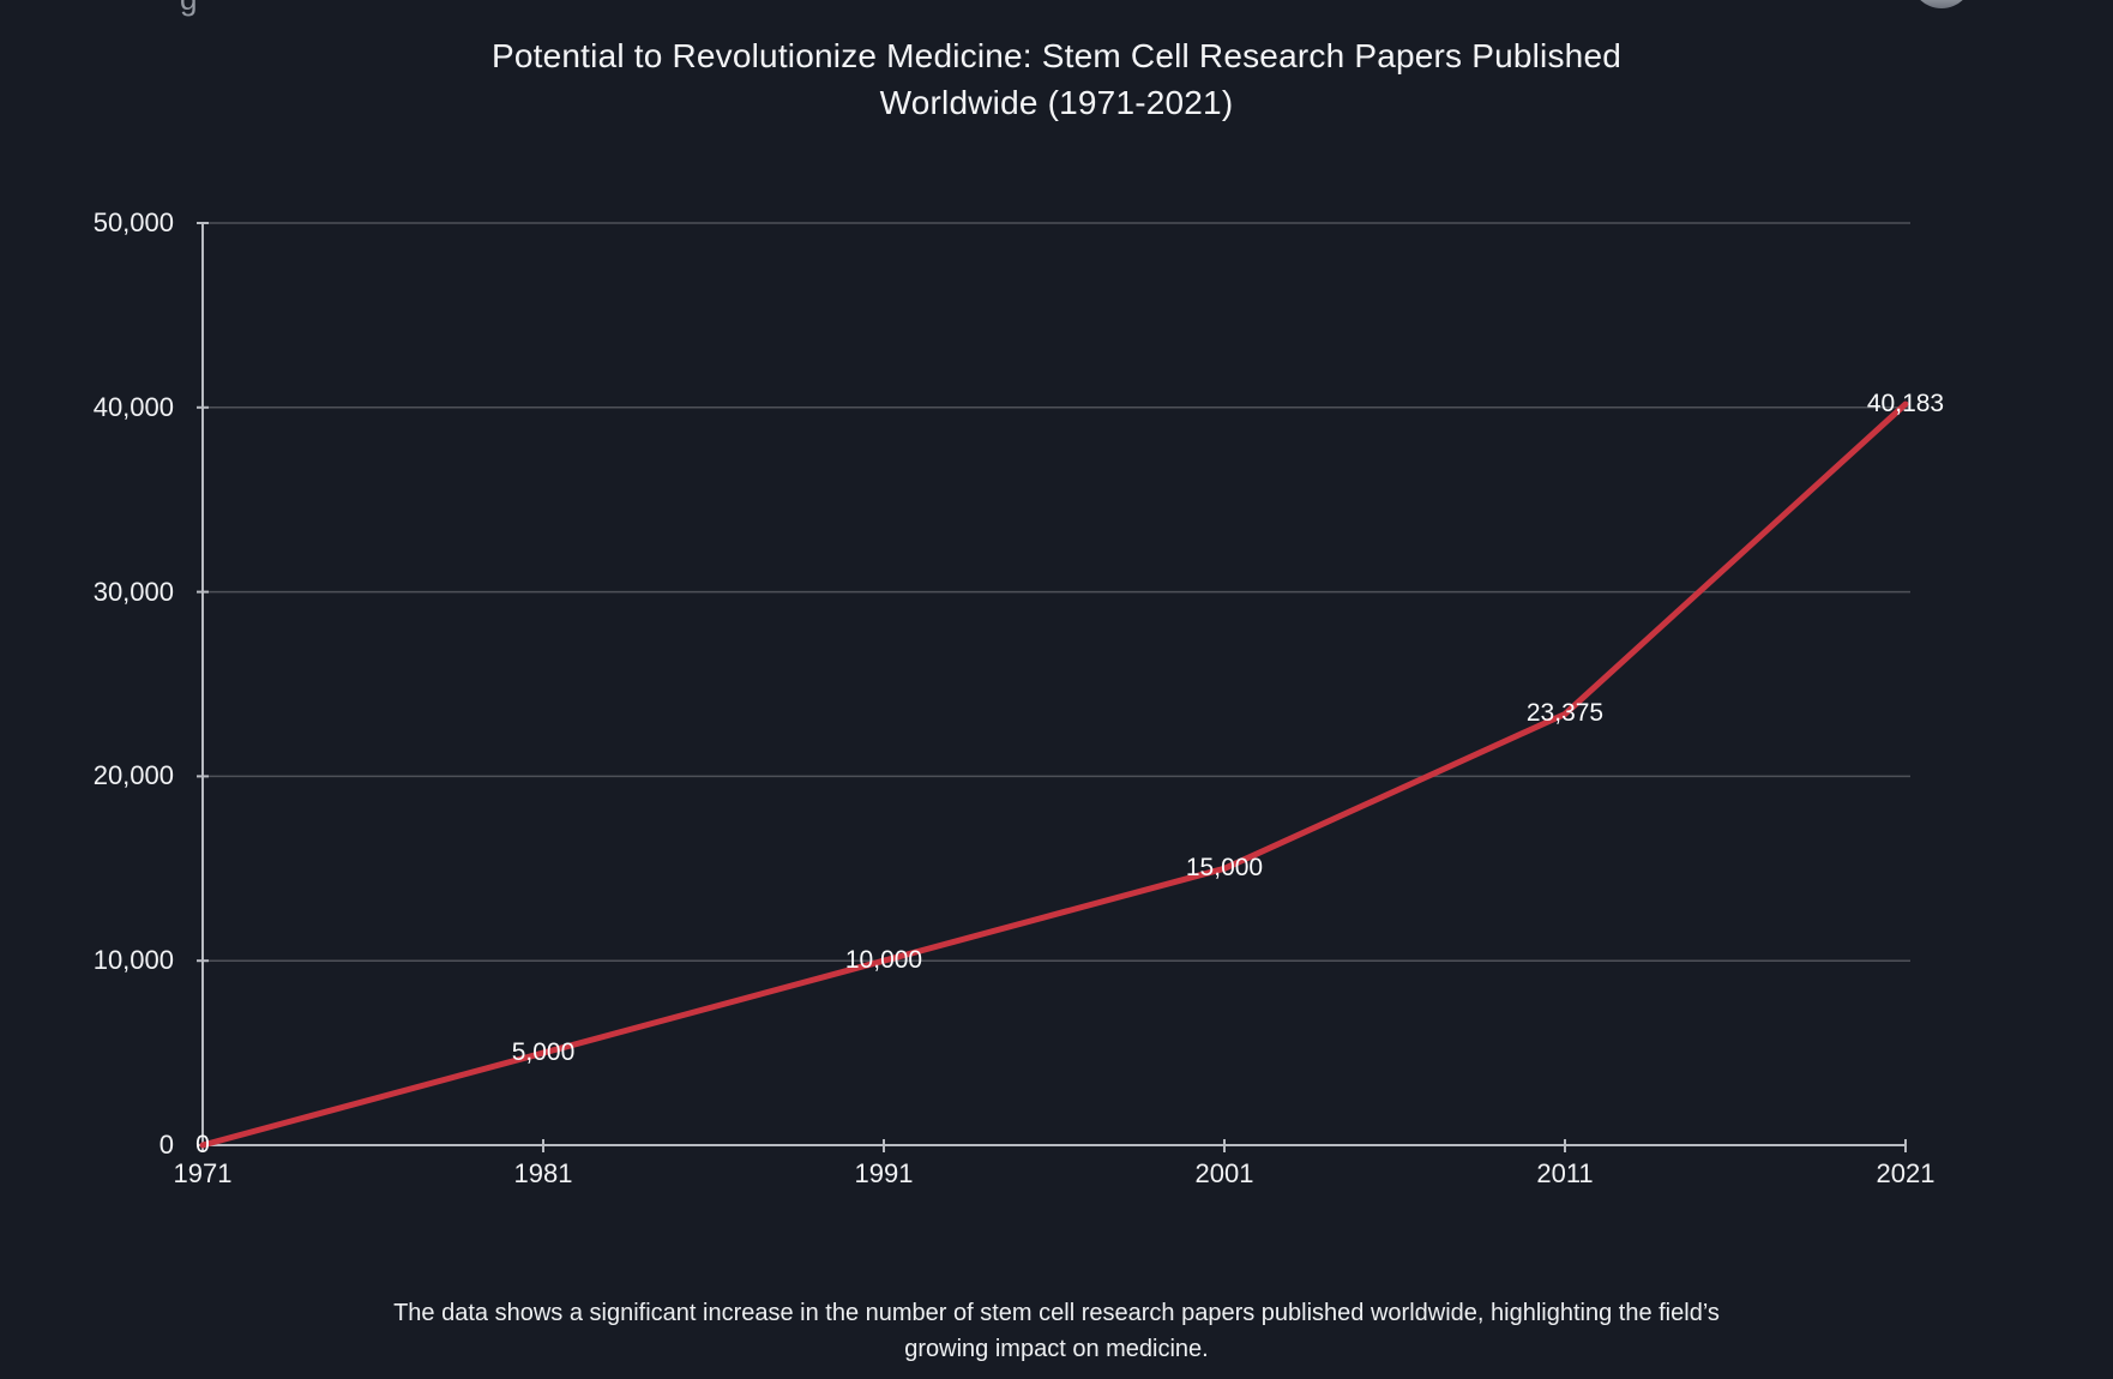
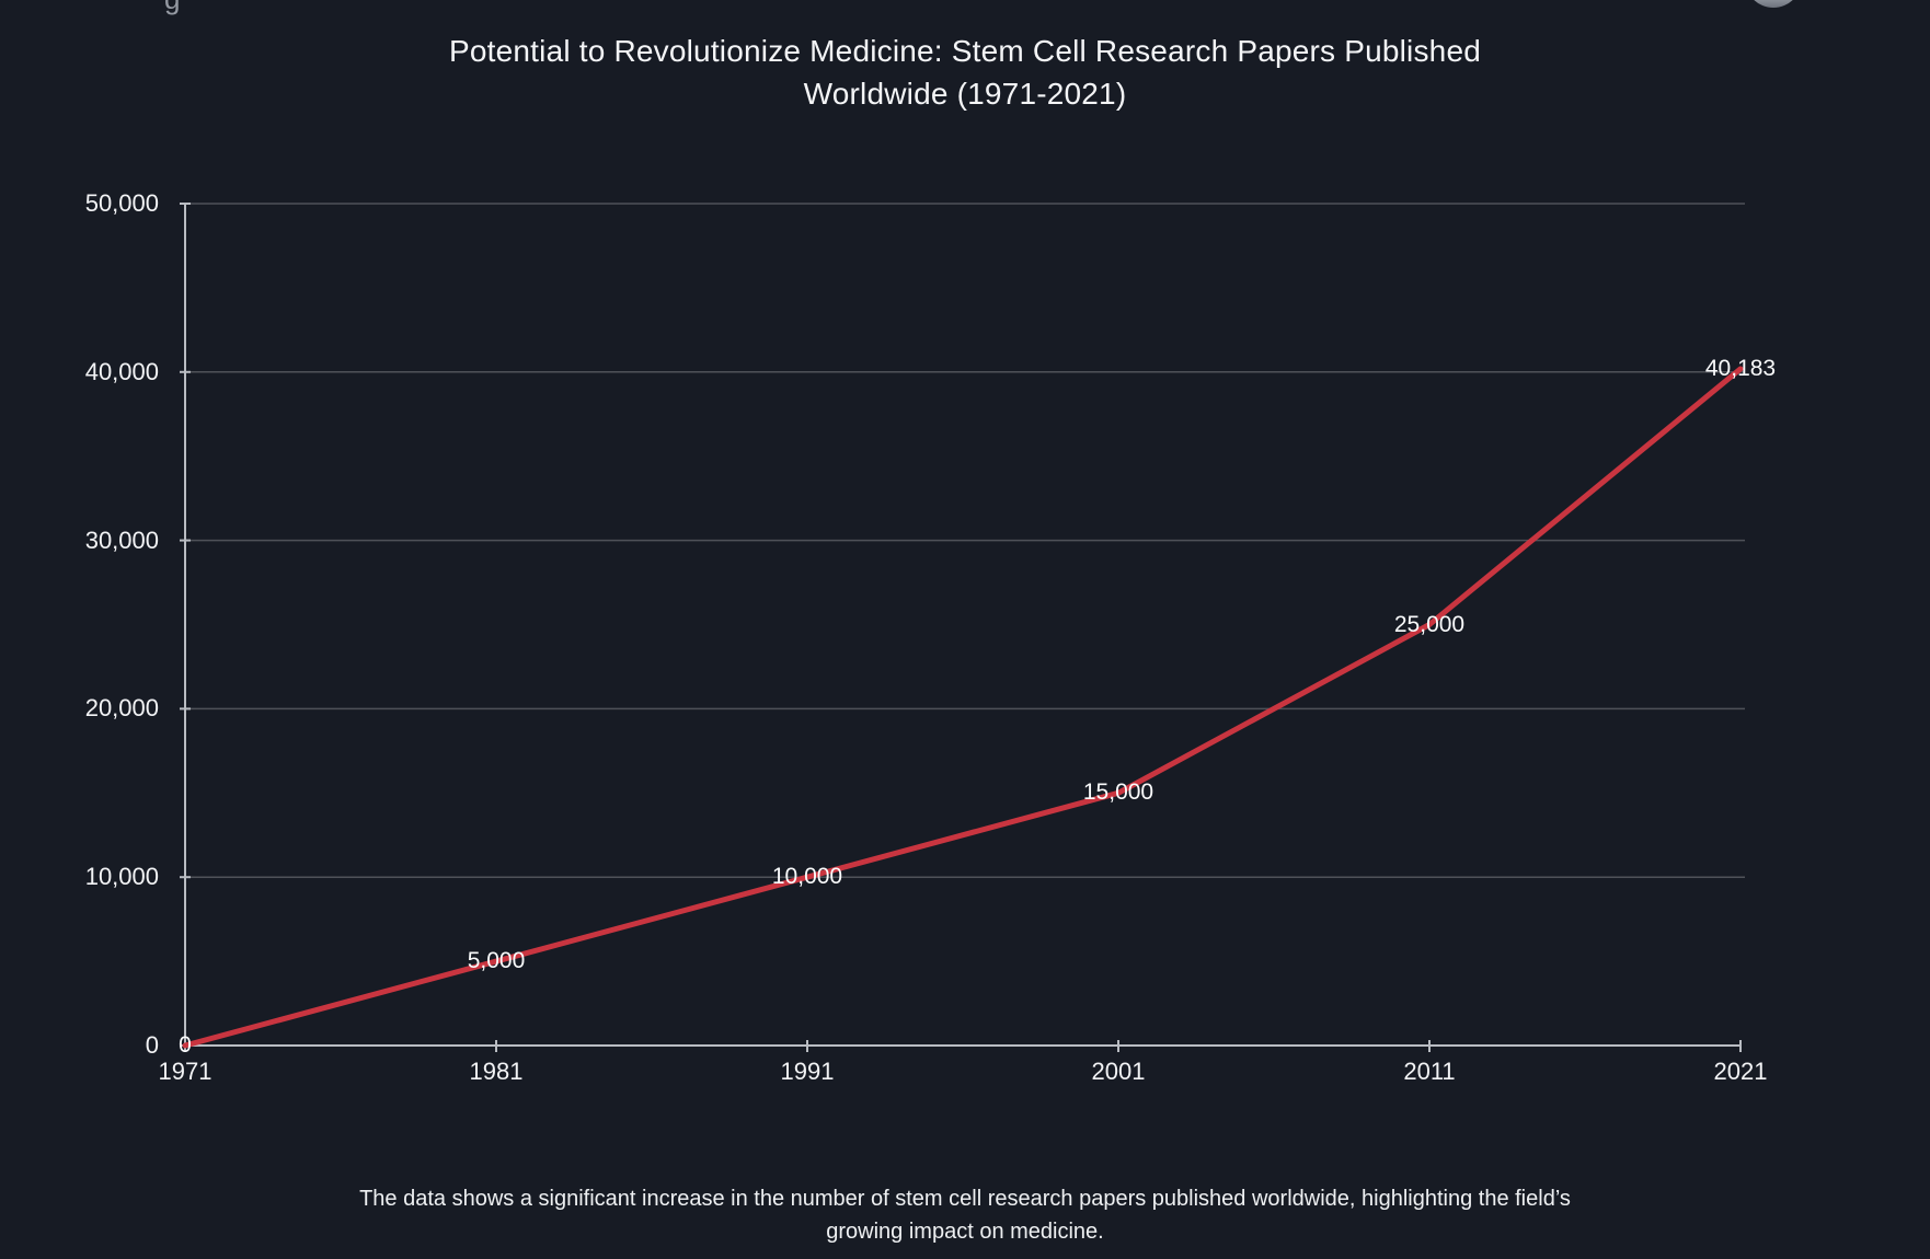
2011: 23,375 -> 25,000
